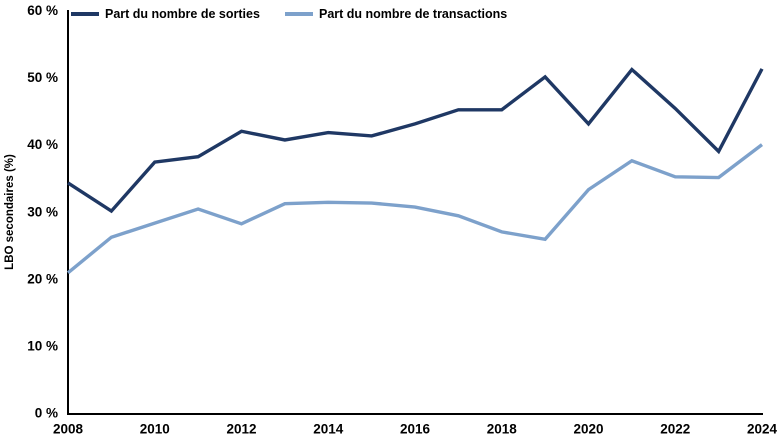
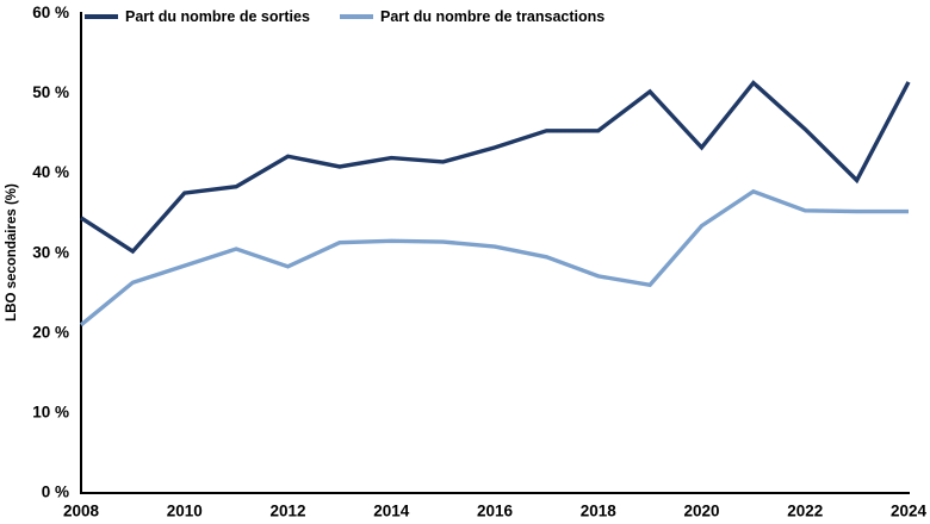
Part du nombre de transactions/2024: 40% -> 35%
